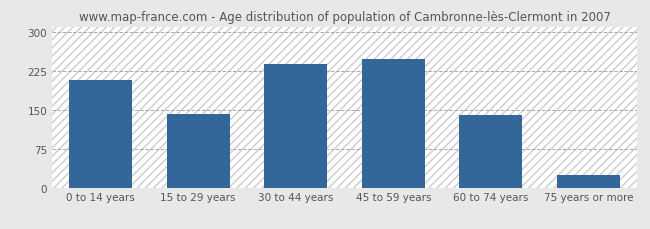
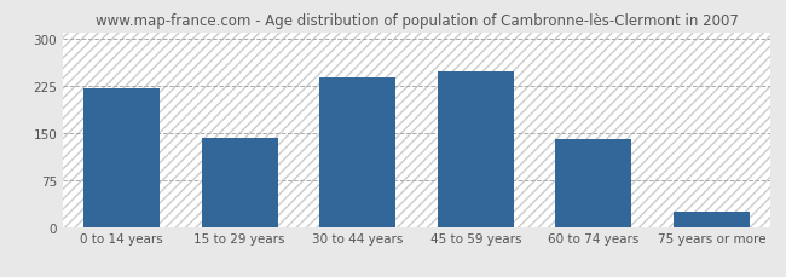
0 to 14 years: 208 -> 220
